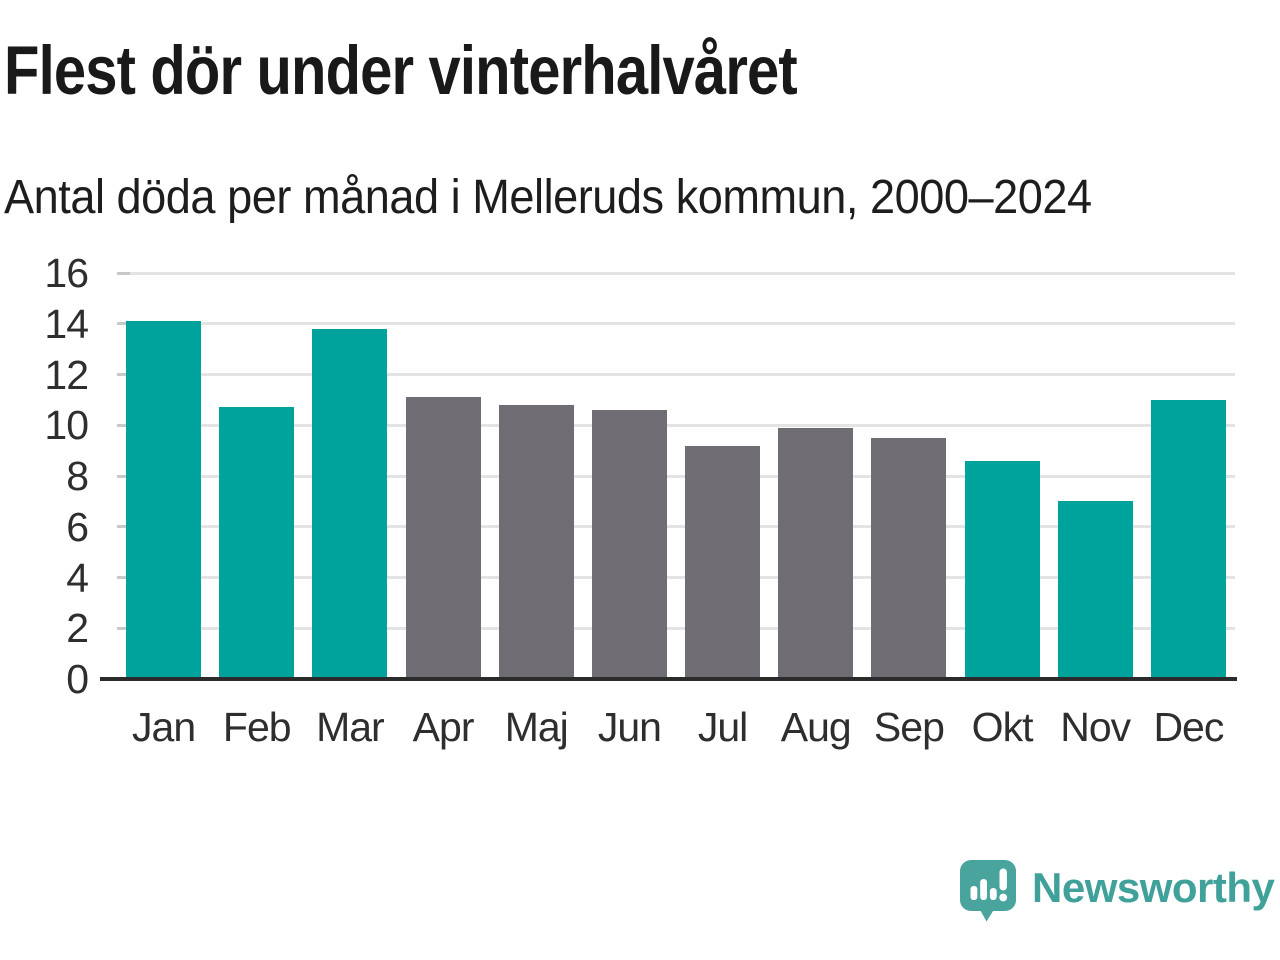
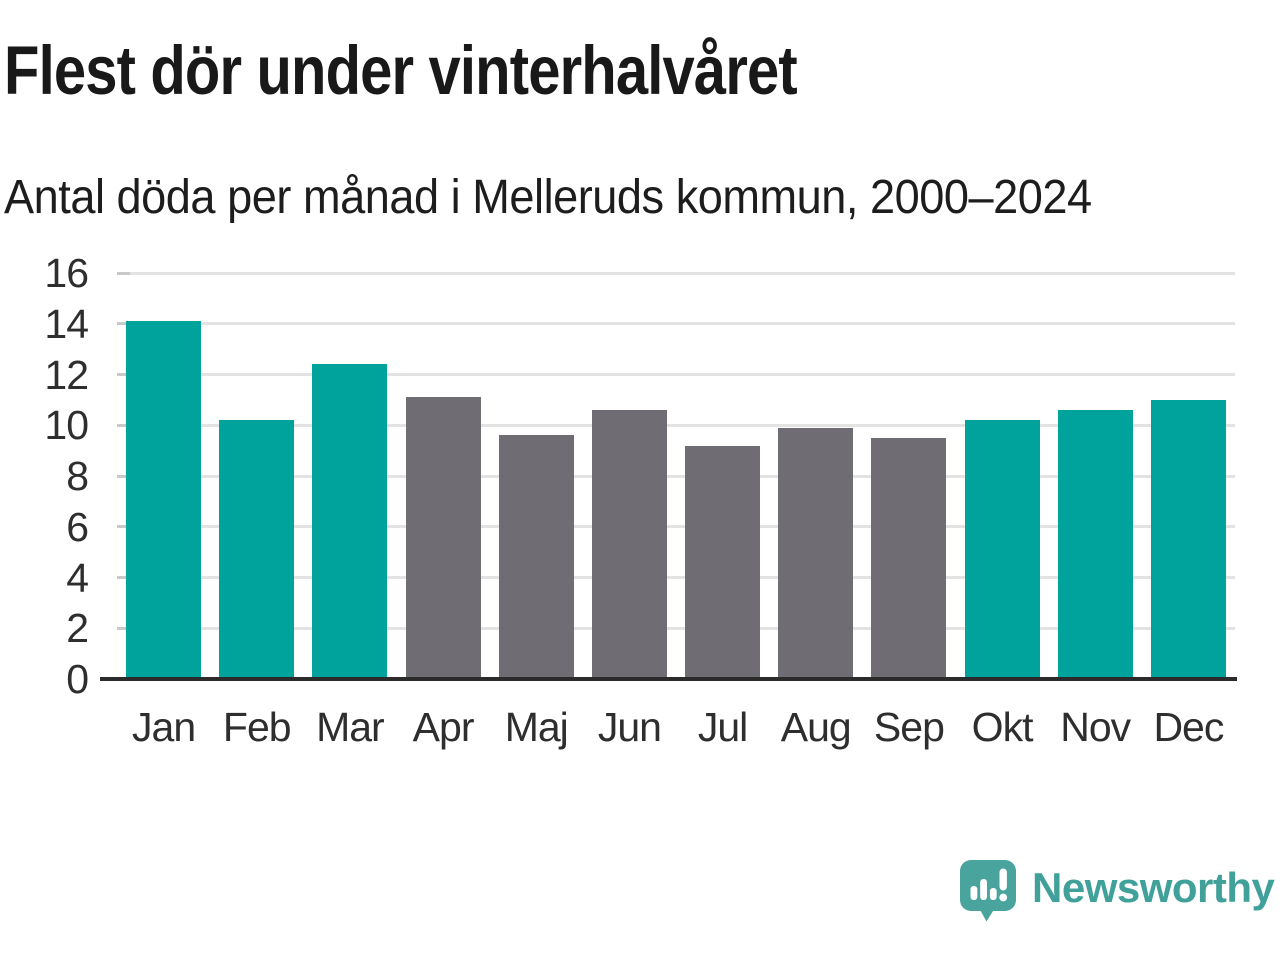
Feb: 10.7 -> 10.2
Mar: 13.8 -> 12.4
Maj: 10.8 -> 9.6
Okt: 8.6 -> 10.2
Nov: 7.0 -> 10.6
